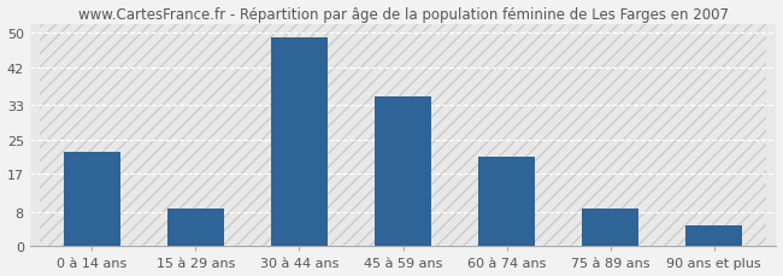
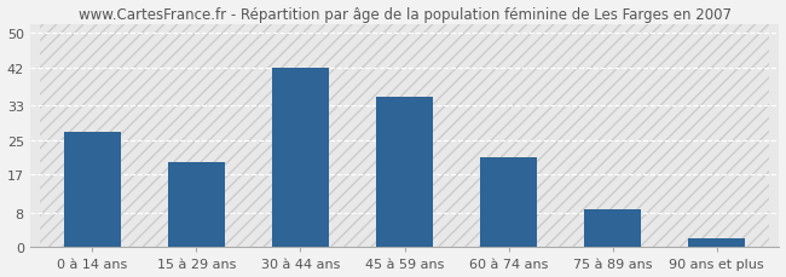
0 à 14 ans: 22 -> 27
15 à 29 ans: 9 -> 20
30 à 44 ans: 49 -> 42
90 ans et plus: 5 -> 2
